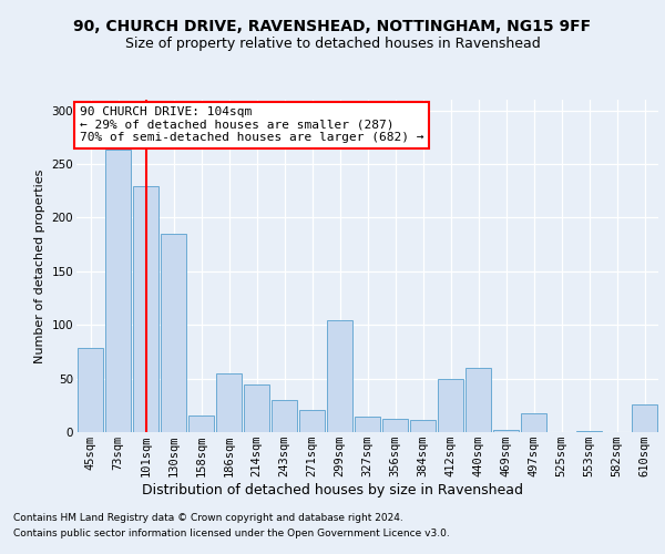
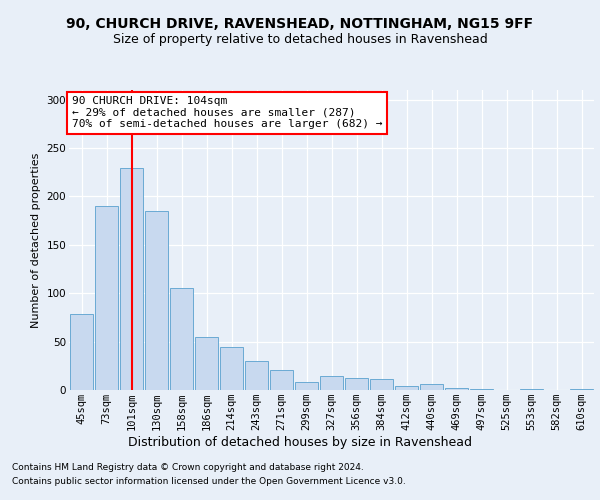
73sqm: 264 -> 190
158sqm: 16 -> 105
299sqm: 104 -> 8
412sqm: 50 -> 4
440sqm: 60 -> 6
497sqm: 18 -> 1
610sqm: 26 -> 1
